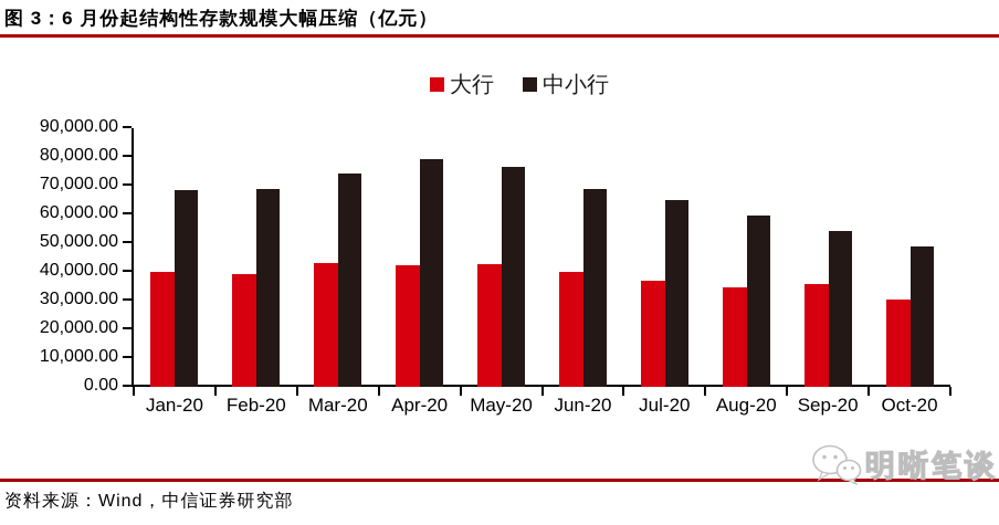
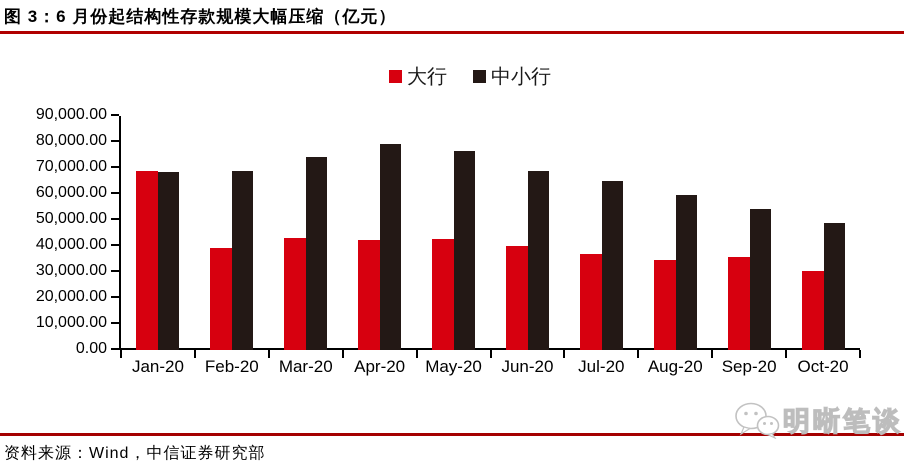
大行/Jan-20: 40000 -> 69000
